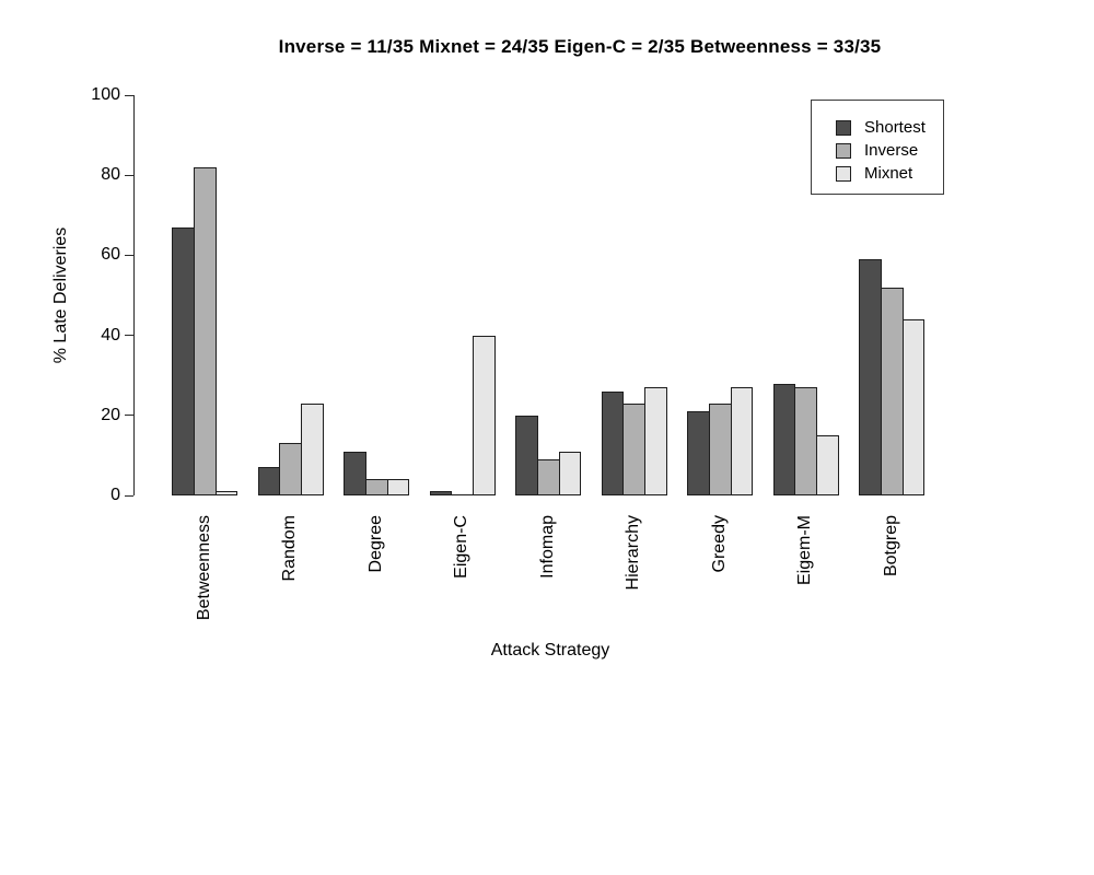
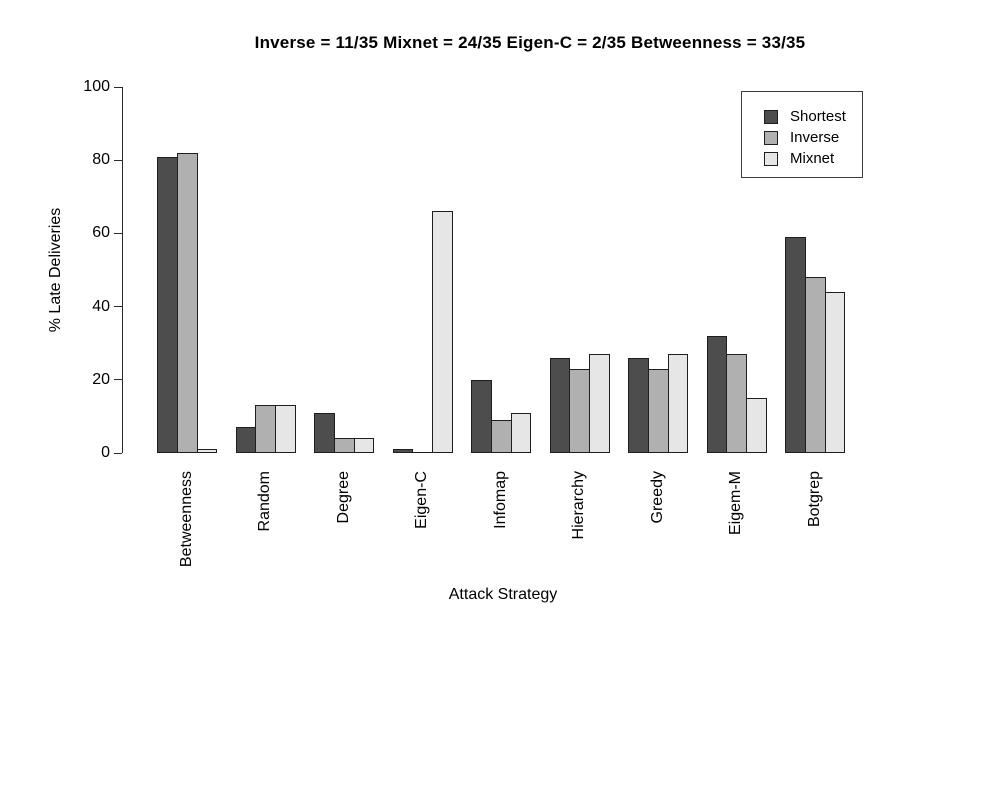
Shortest/Betweenness: 67 -> 81
Mixnet/Random: 23 -> 13
Mixnet/Eigen-C: 40 -> 66
Shortest/Greedy: 21 -> 26
Shortest/Eigem-M: 28 -> 32
Inverse/Botgrep: 52 -> 48
